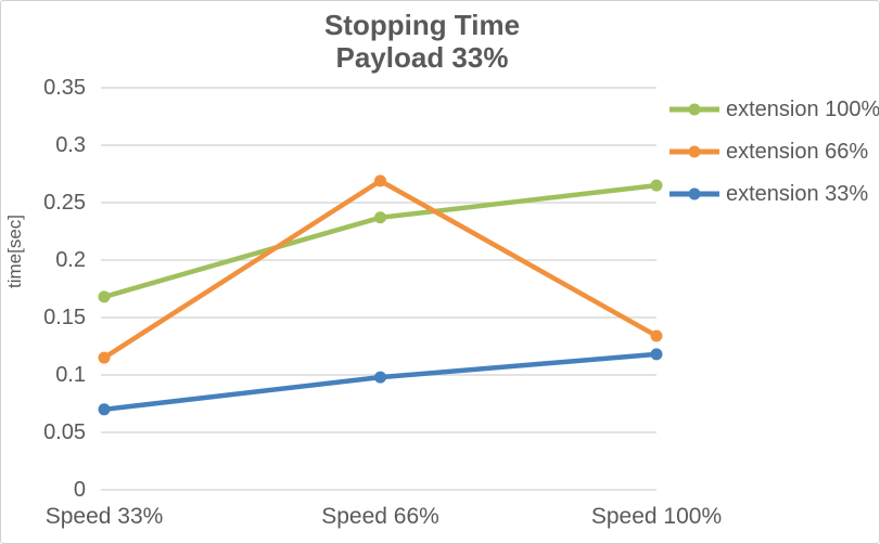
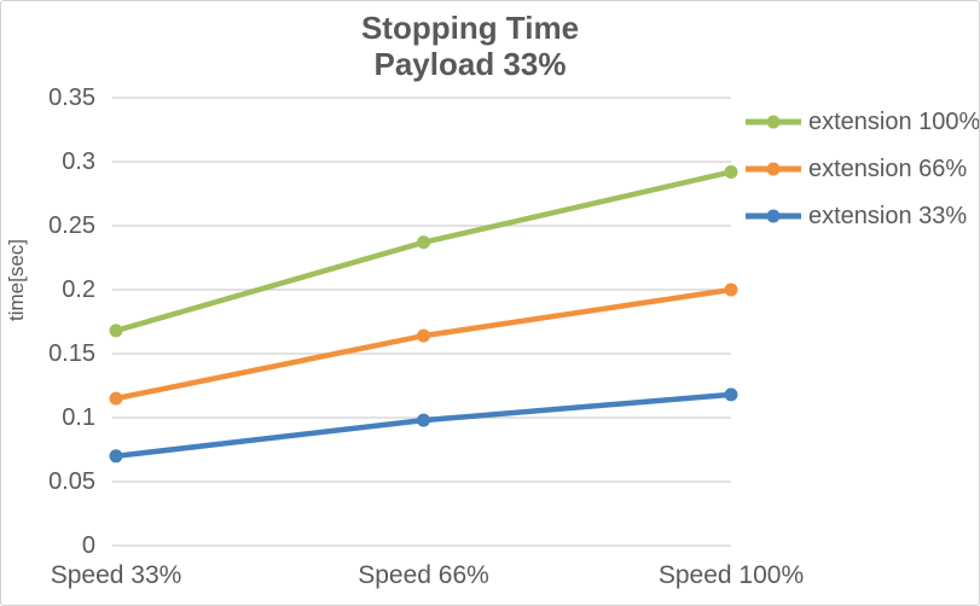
extension 66%/Speed 66%: 0.269 -> 0.164
extension 100%/Speed 100%: 0.265 -> 0.292
extension 66%/Speed 100%: 0.134 -> 0.200
